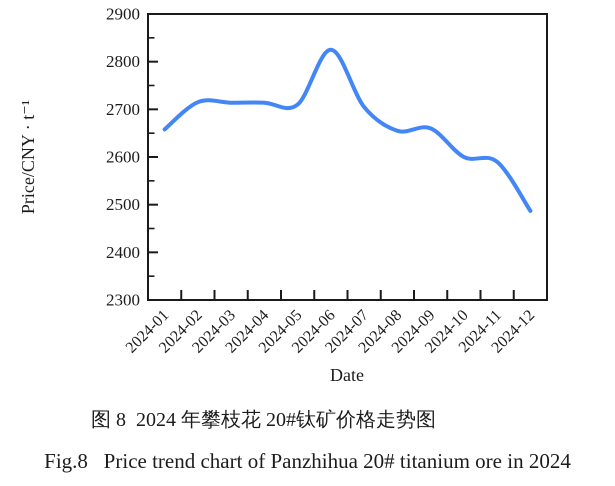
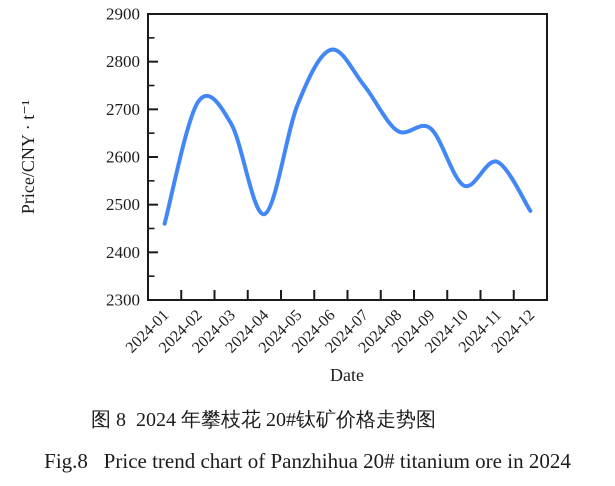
2024-01: 2660 -> 2460
2024-03: 2710 -> 2670
2024-04: 2710 -> 2480
2024-07: 2700 -> 2750
2024-10: 2600 -> 2540
